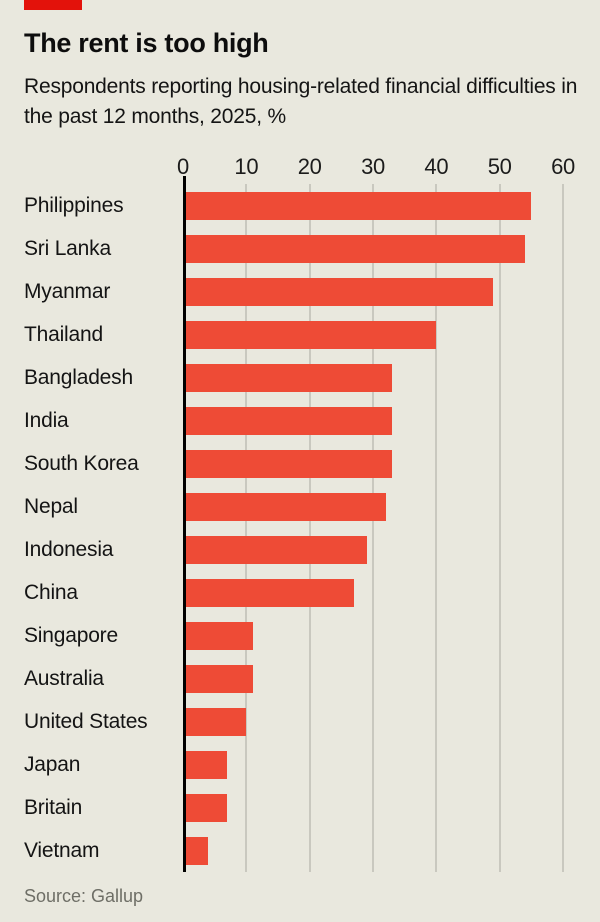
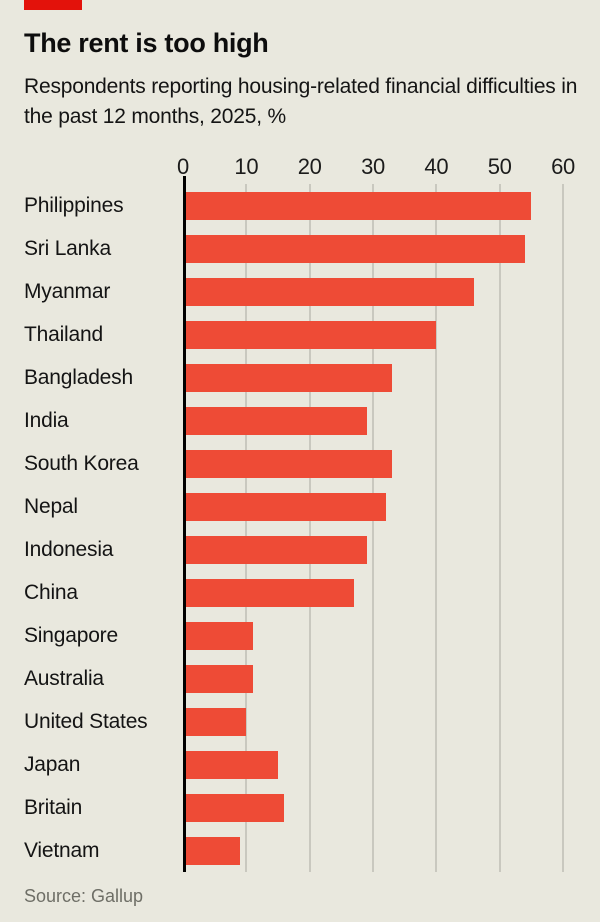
Myanmar: 49 -> 46
India: 33 -> 29
Japan: 7 -> 15
Britain: 7 -> 16
Vietnam: 4 -> 9
